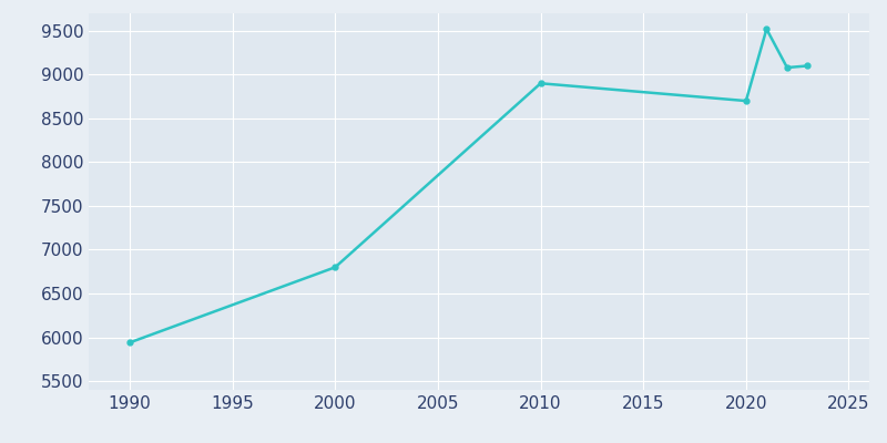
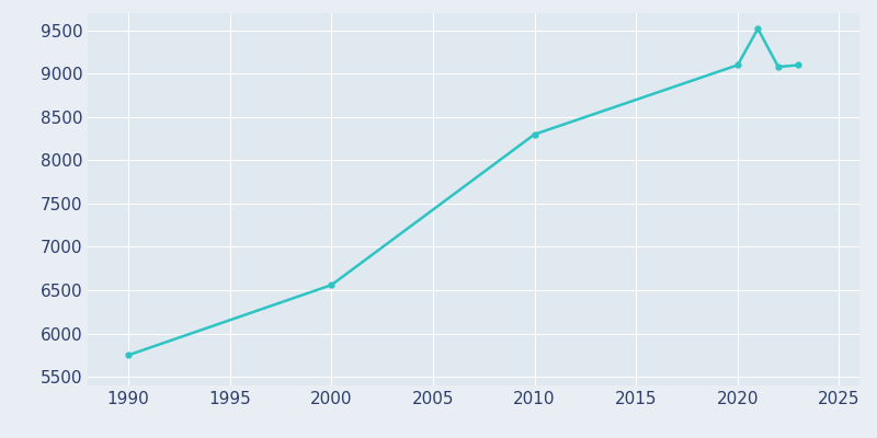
1990: 5940 -> 5750
2000: 6800 -> 6560
2010: 8900 -> 8300
2020: 8700 -> 9100
